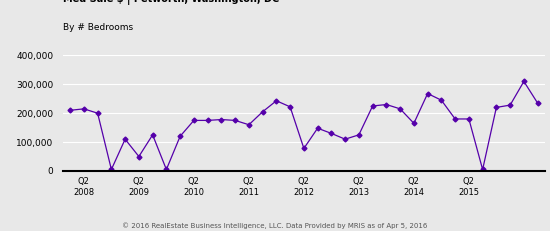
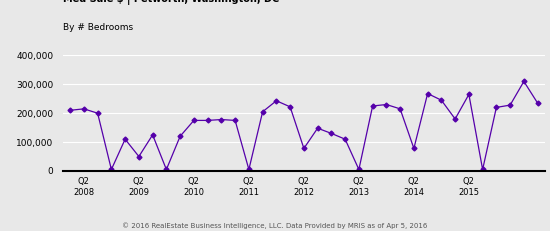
Q2 2011: 160,000 -> 5,000
Q2 2013: 125,000 -> 5,000
Q2 2014: 165,000 -> 78,000
Q2 2015: 180,000 -> 265,000
